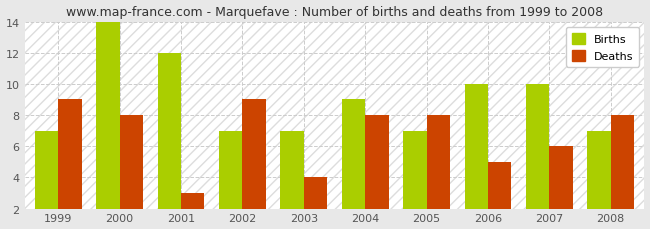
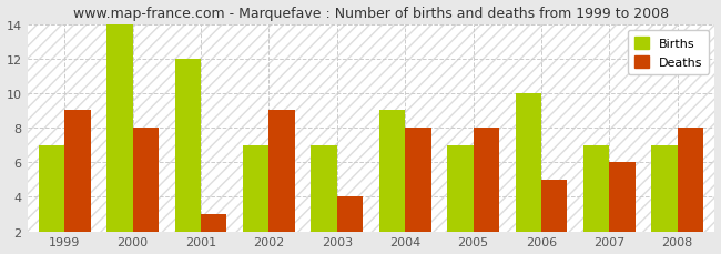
Births/2007: 10 -> 7
